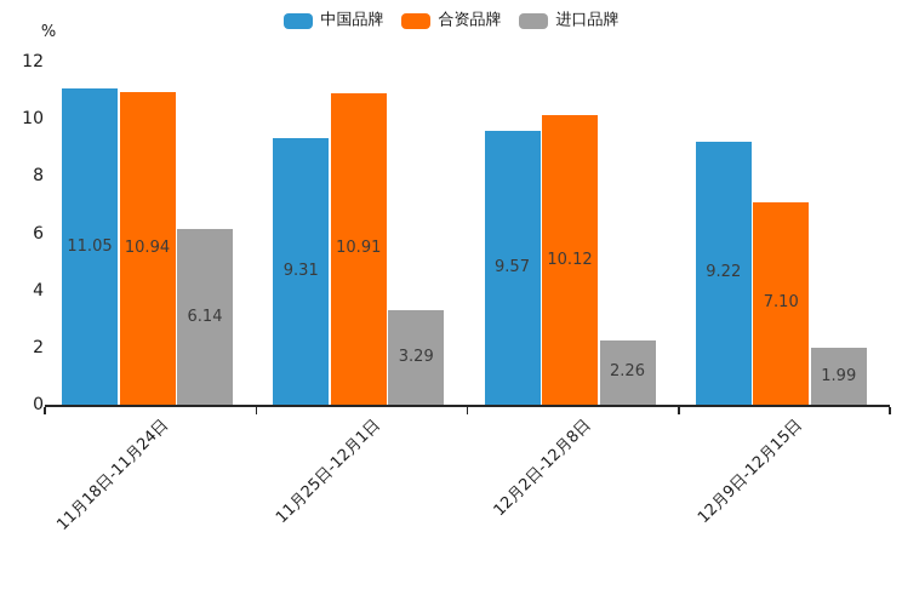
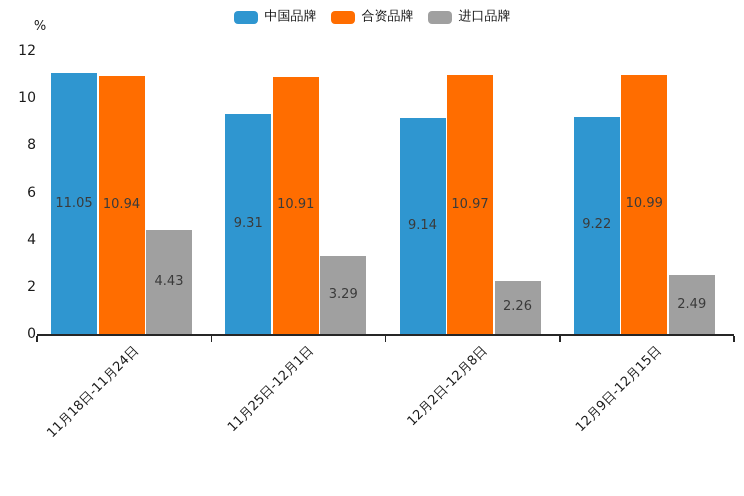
进口品牌/11月18日-11月24日: 6.14 -> 4.43
中国品牌/12月2日-12月8日: 9.57 -> 9.14
合资品牌/12月2日-12月8日: 10.12 -> 10.97
合资品牌/12月9日-12月15日: 7.10 -> 10.99
进口品牌/12月9日-12月15日: 1.99 -> 2.49
